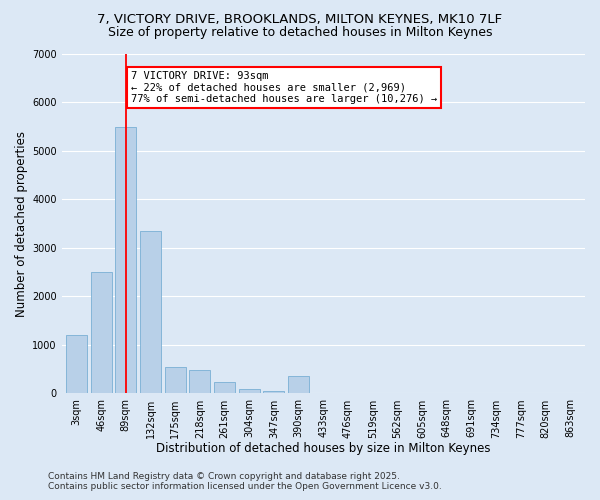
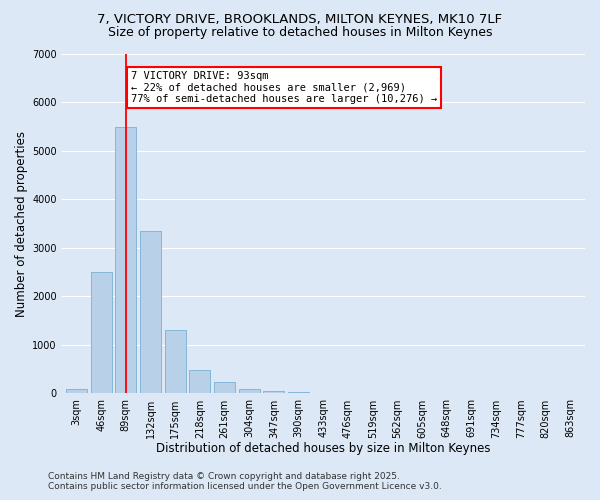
3sqm: 1200 -> 100
175sqm: 550 -> 1300
390sqm: 350 -> 30
